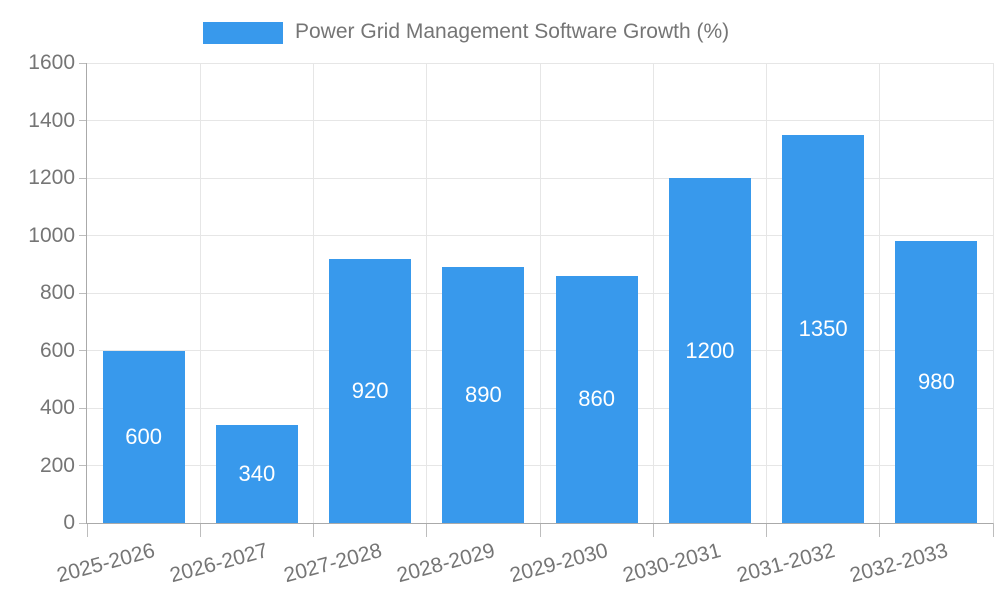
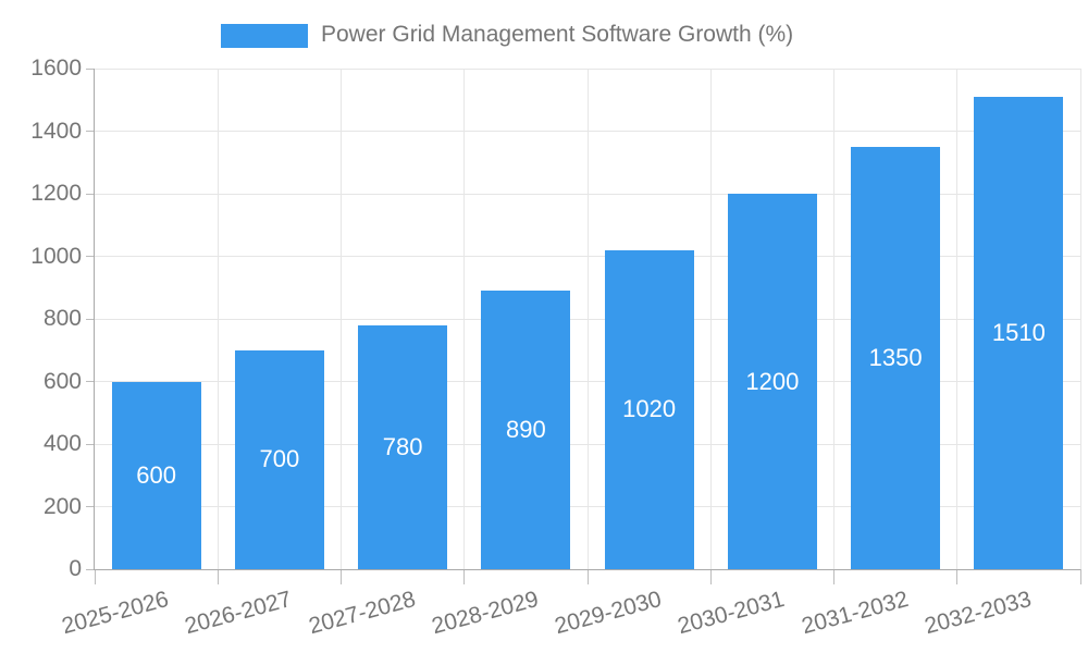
2026-2027: 340 -> 700
2027-2028: 920 -> 780
2029-2030: 860 -> 1020
2032-2033: 980 -> 1510
